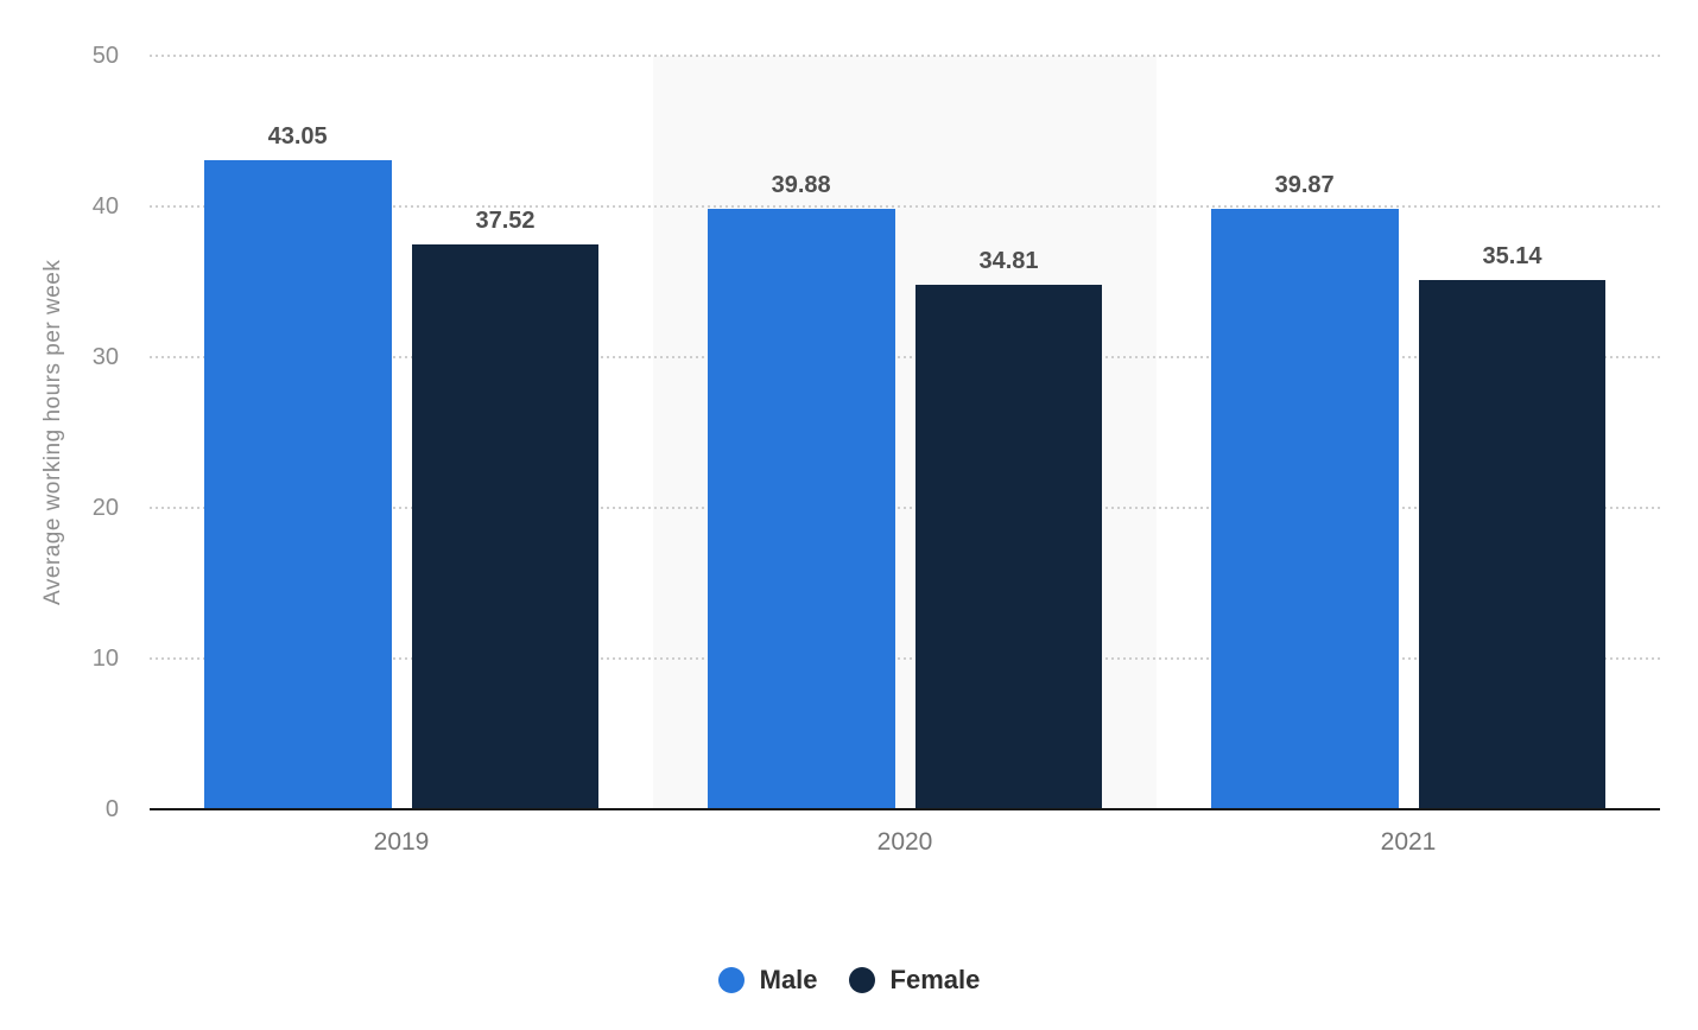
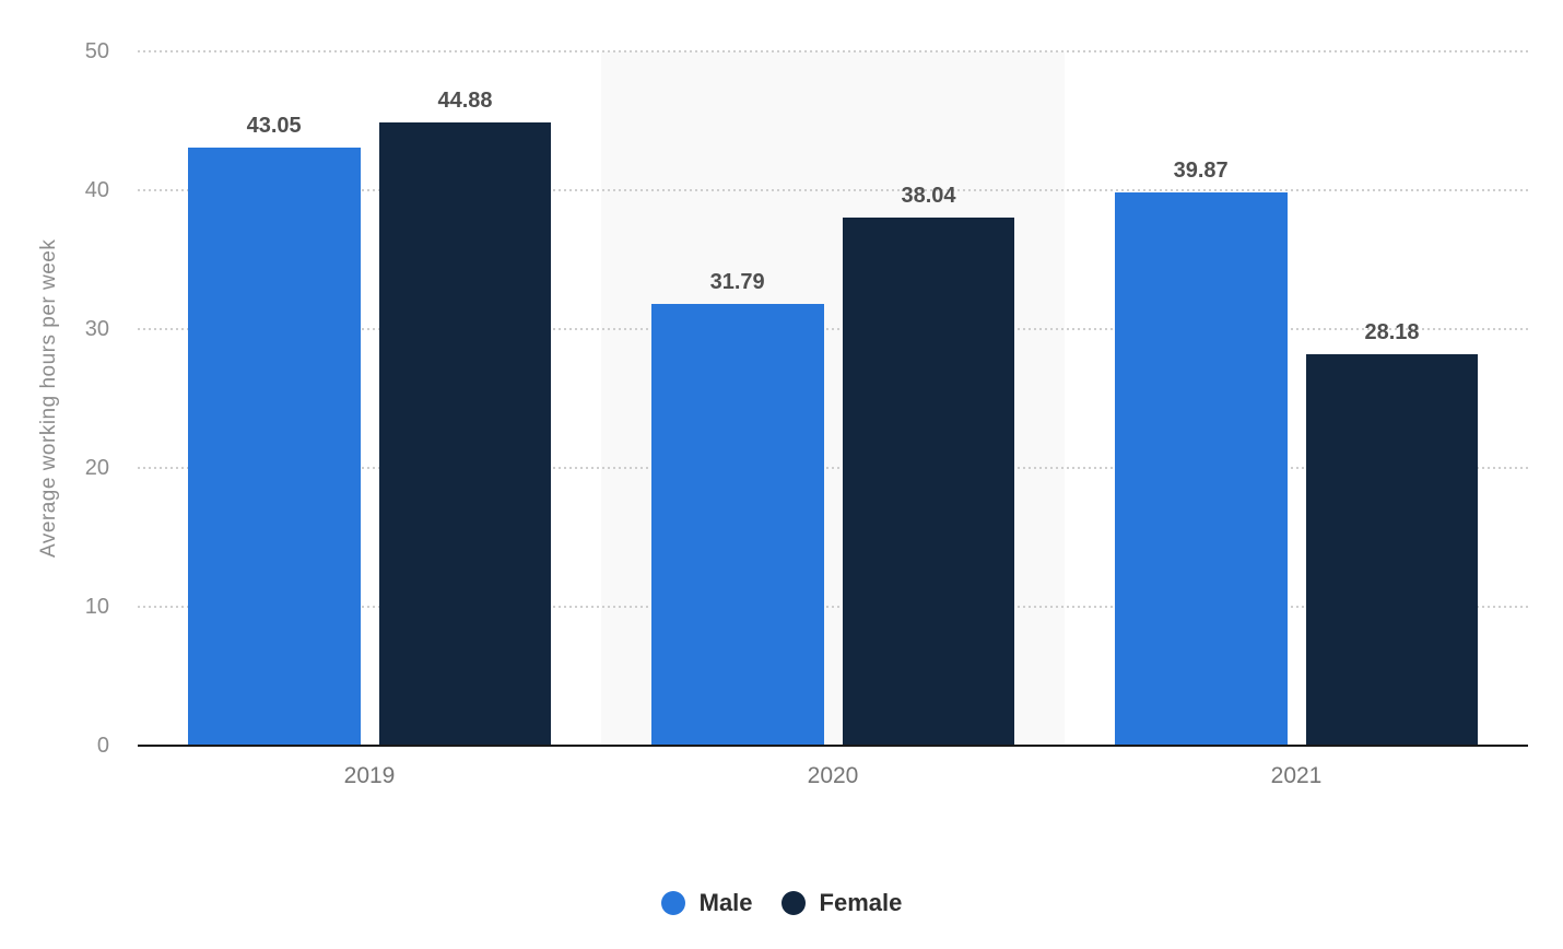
Female/2019: 37.52 -> 44.88
Male/2020: 39.88 -> 31.79
Female/2020: 34.81 -> 38.04
Female/2021: 35.14 -> 28.18
